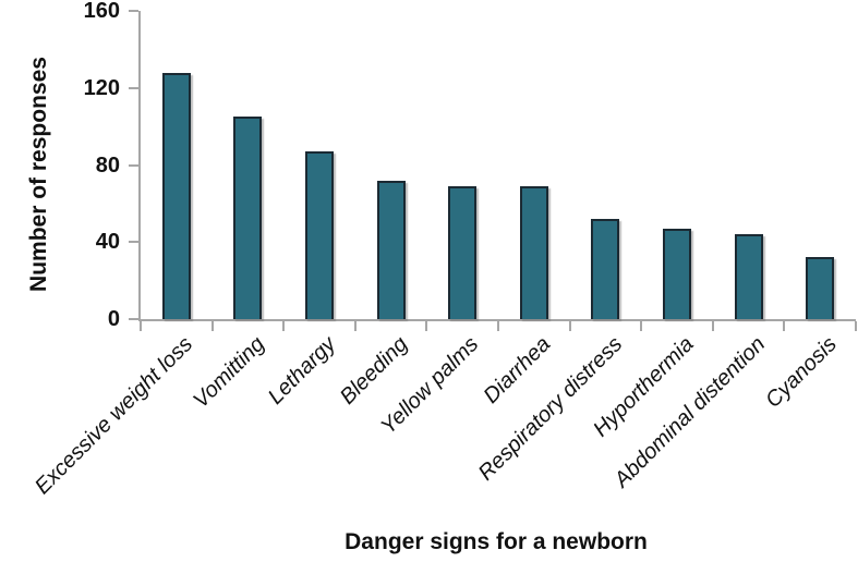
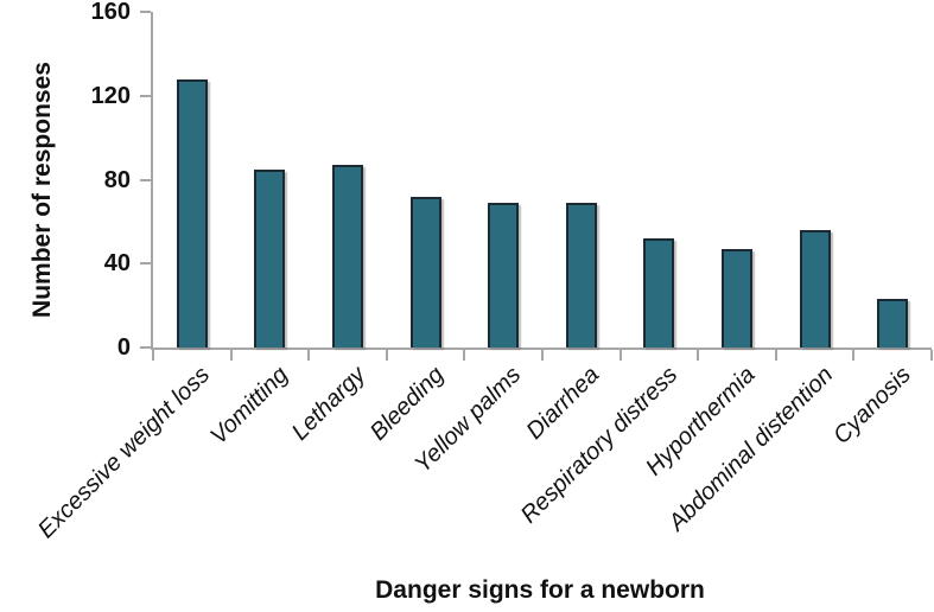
Vomitting: 105 -> 85
Abdominal distention: 44 -> 56
Cyanosis: 32 -> 23
